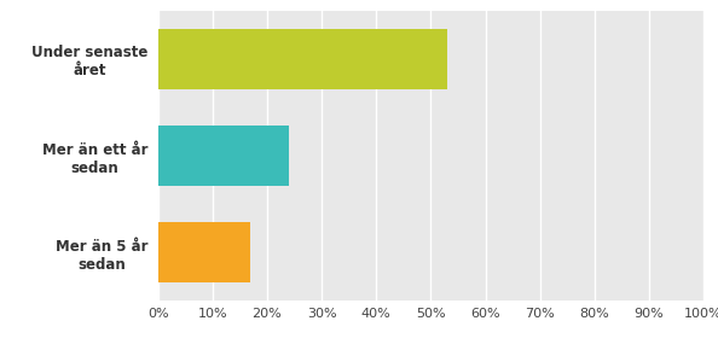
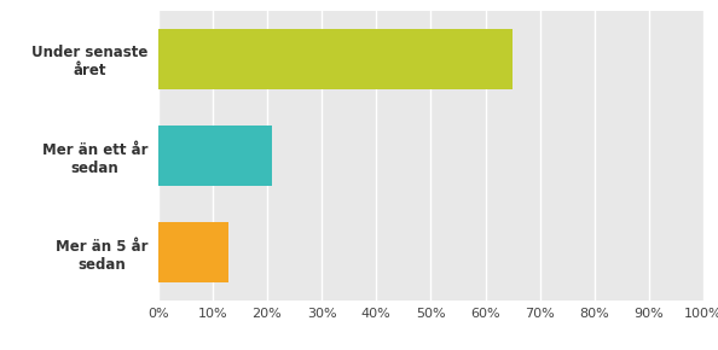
Under senaste året: 53% -> 65%
Mer än ett år sedan: 24% -> 21%
Mer än 5 år sedan: 17% -> 13%
